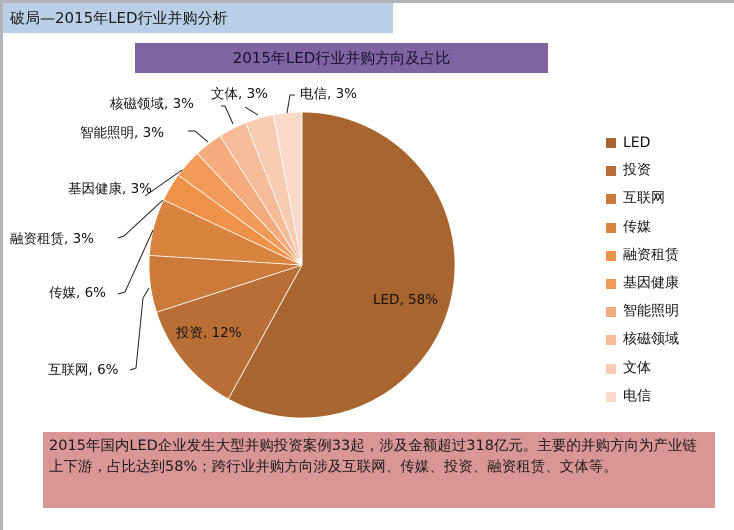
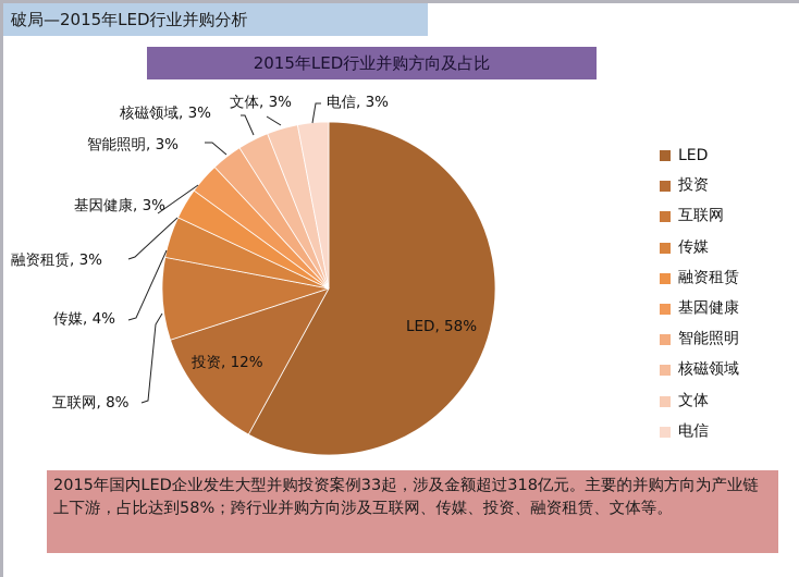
互联网: 6% -> 8%
传媒: 6% -> 4%
